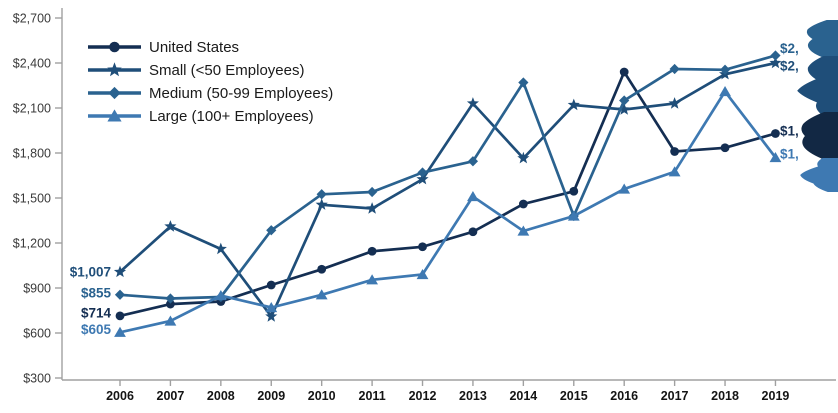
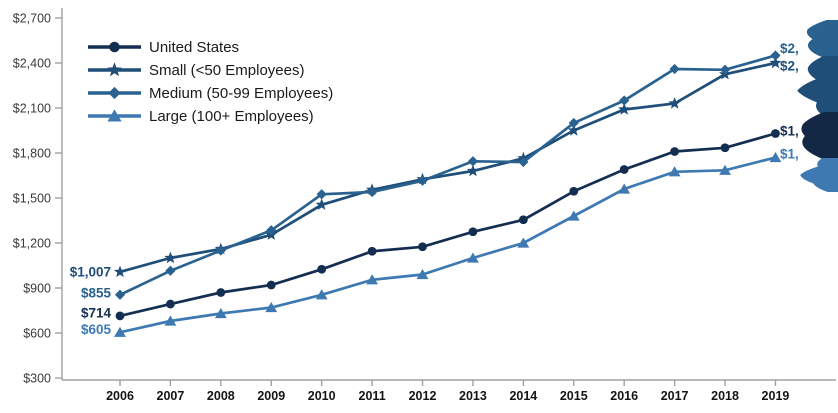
Small (<50 Employees)/2007: $1310 -> $1100
Medium (50-99 Employees)/2007: $830 -> $1020
United States/2008: $810 -> $870
Medium (50-99 Employees)/2008: $840 -> $1150
Large (100+ Employees)/2008: $850 -> $730
Small (<50 Employees)/2009: $710 -> $1260
Small (<50 Employees)/2011: $1430 -> $1560
Medium (50-99 Employees)/2012: $1670 -> $1620
Small (<50 Employees)/2013: $2130 -> $1680
Large (100+ Employees)/2013: $1510 -> $1100
United States/2014: $1460 -> $1360
Medium (50-99 Employees)/2014: $2270 -> $1740
Large (100+ Employees)/2014: $1280 -> $1200
Small (<50 Employees)/2015: $2120 -> $1950
Medium (50-99 Employees)/2015: $1380 -> $2000
United States/2016: $2340 -> $1690
Large (100+ Employees)/2018: $2210 -> $1680
